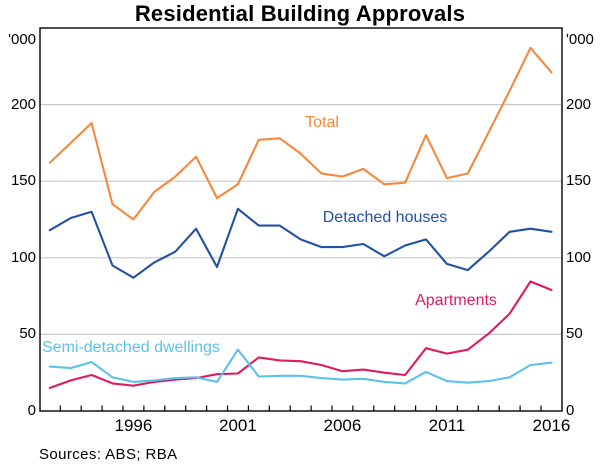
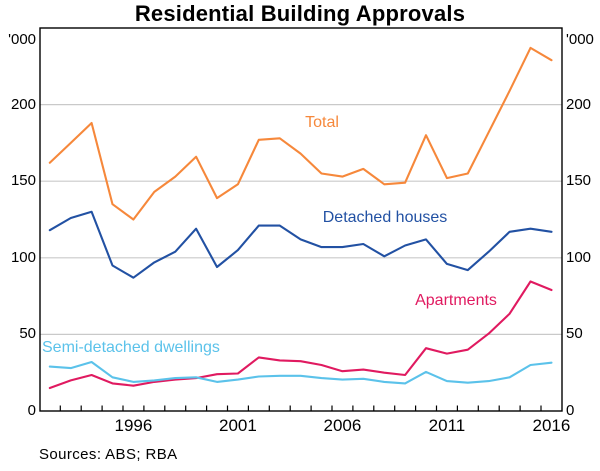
Detached houses/2001: 132 -> 105
Semi-detached dwellings/2001: 40 -> 20
Total/2016: 221 -> 229
